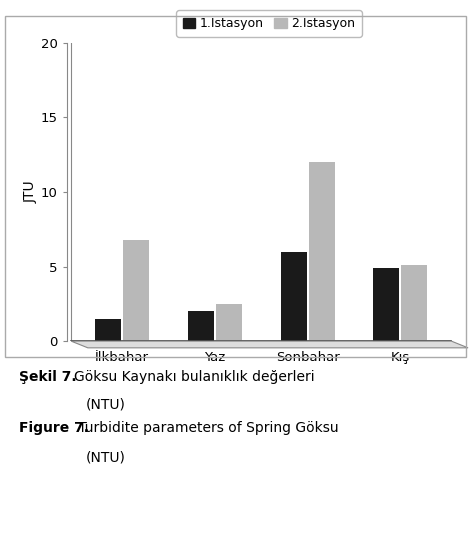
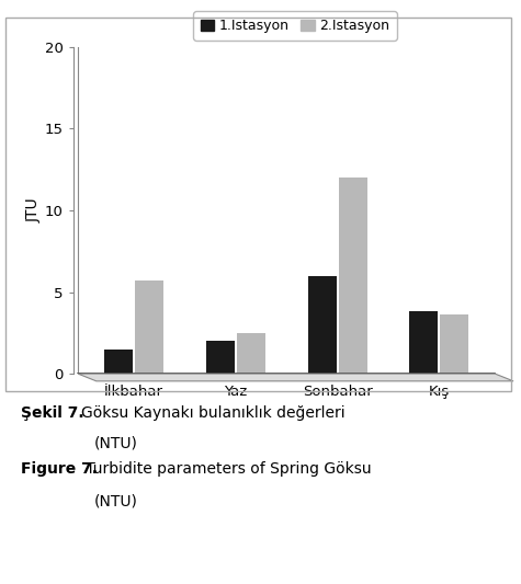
2.İstasyon/İlkbahar: 6.8 -> 5.7
1.İstasyon/Kış: 4.9 -> 3.8
2.İstasyon/Kış: 5.1 -> 3.6
